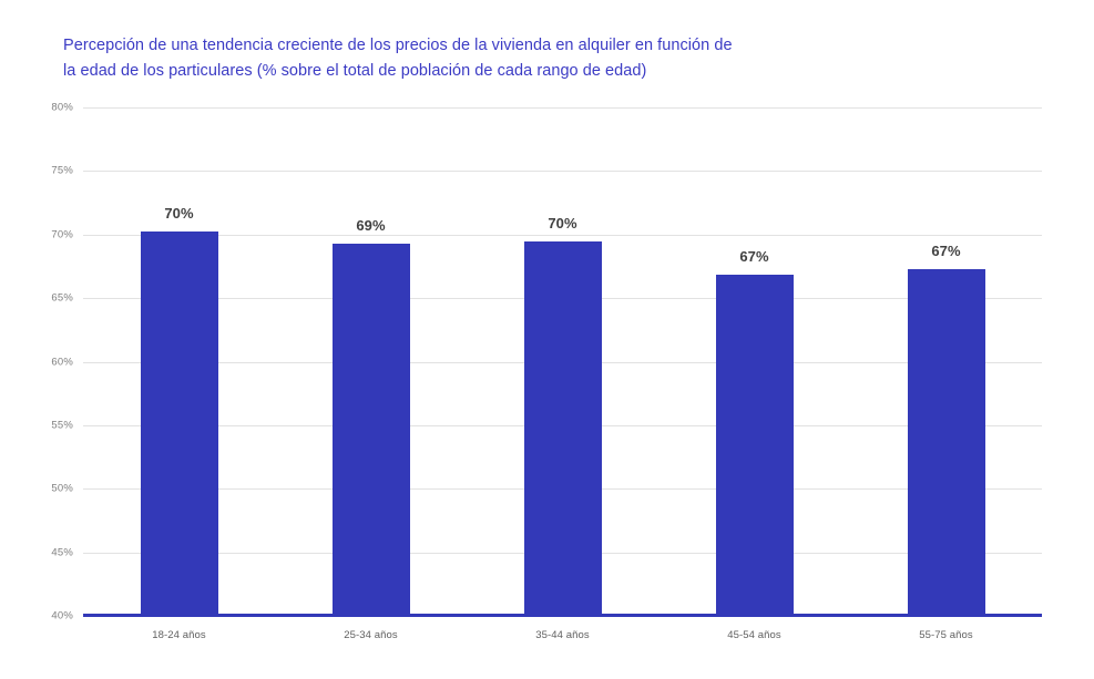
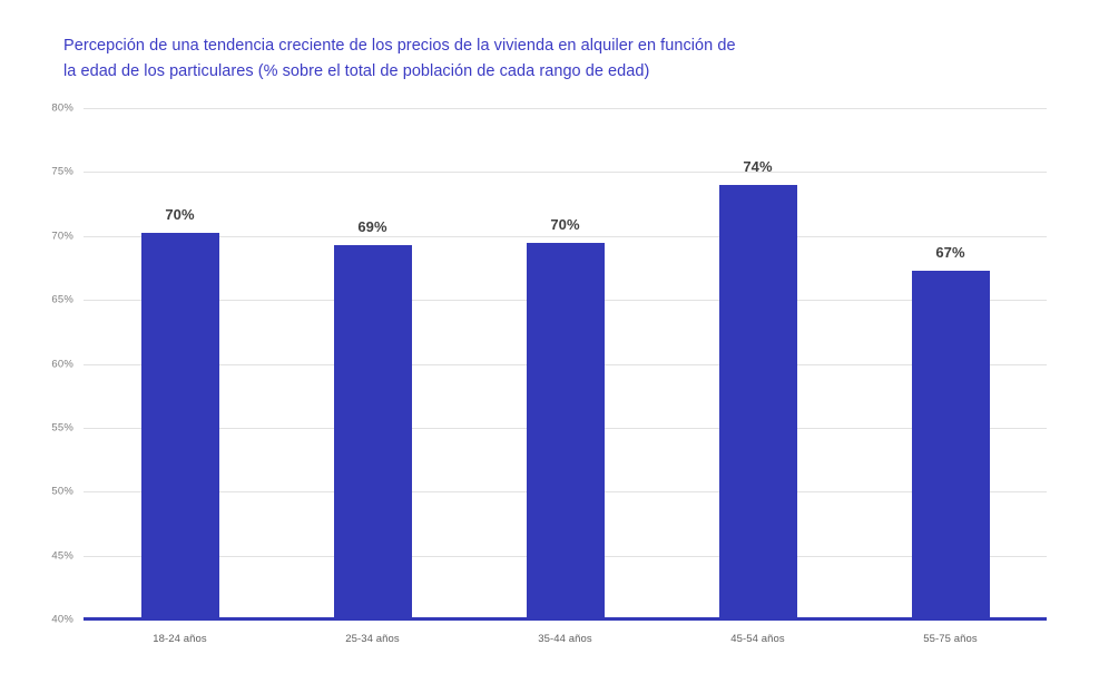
45-54 años: 67% -> 74%
